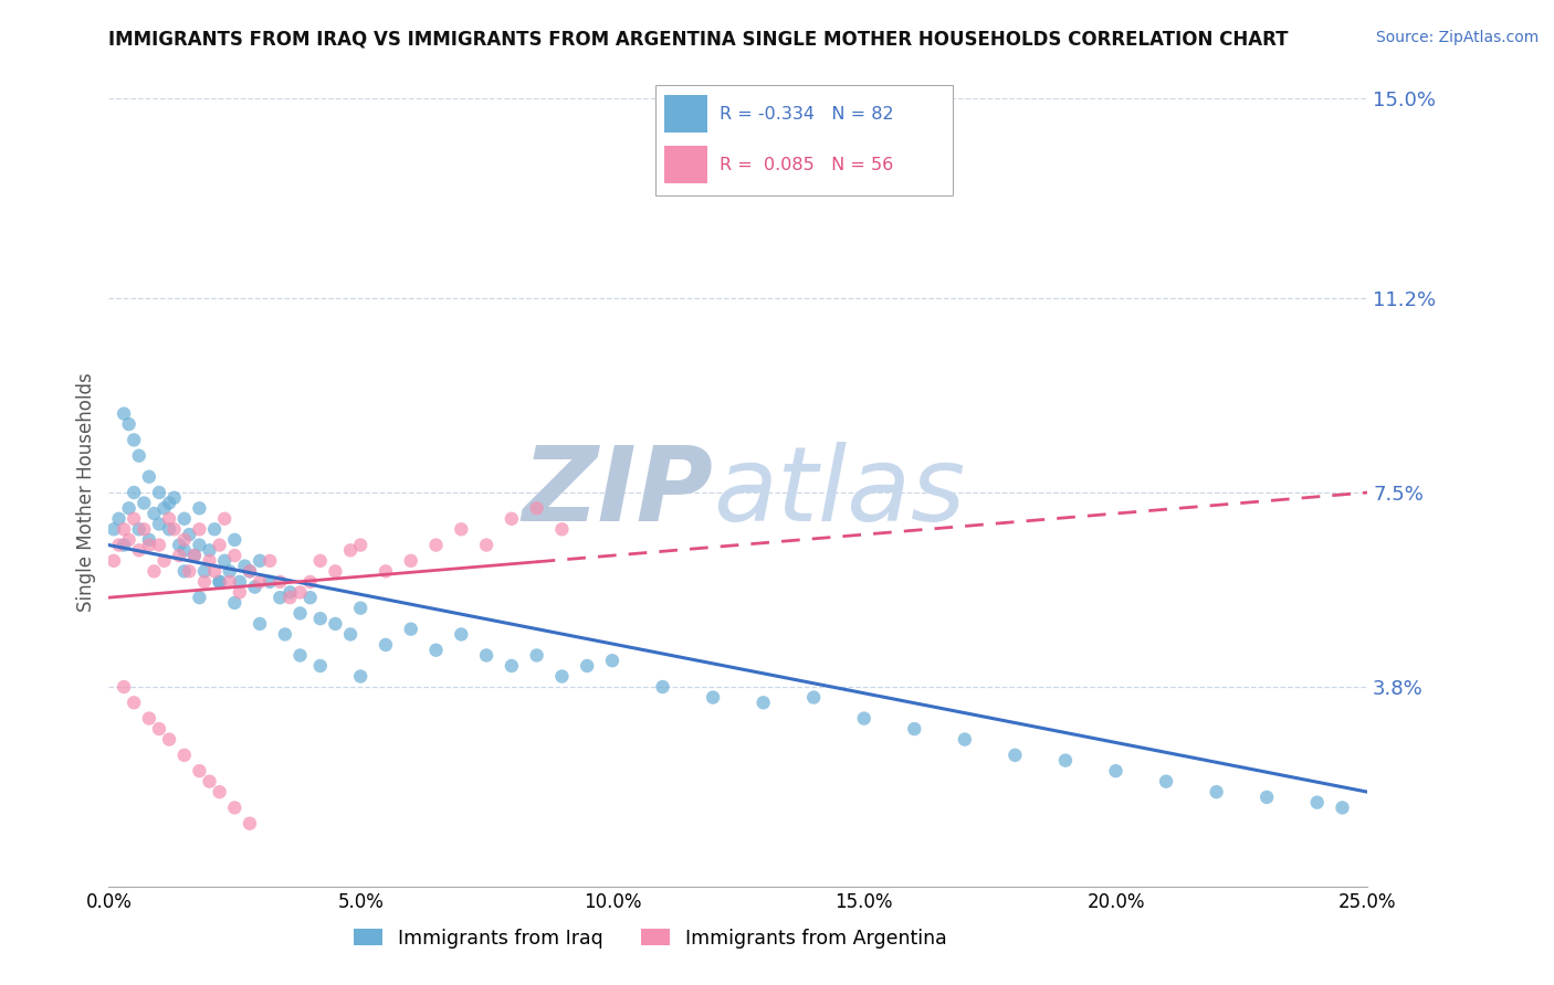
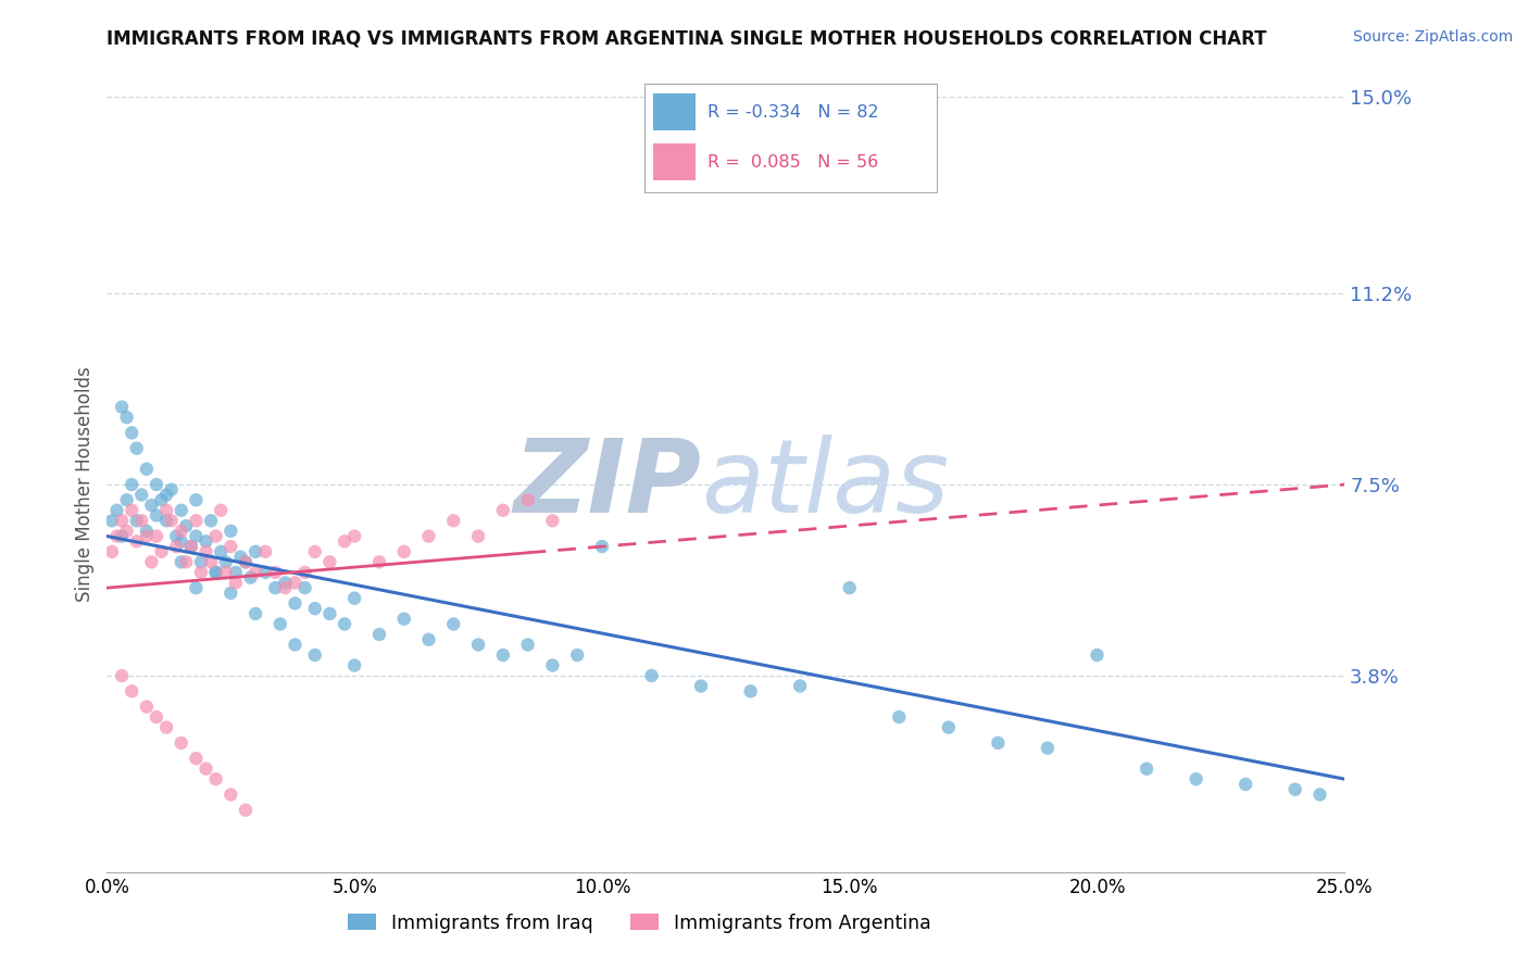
Immigrants from Iraq/10.0%: 4.3% -> 6.3%
Immigrants from Iraq/15.0%: 3.2% -> 5.5%
Immigrants from Iraq/20.0%: 2.2% -> 4.2%
